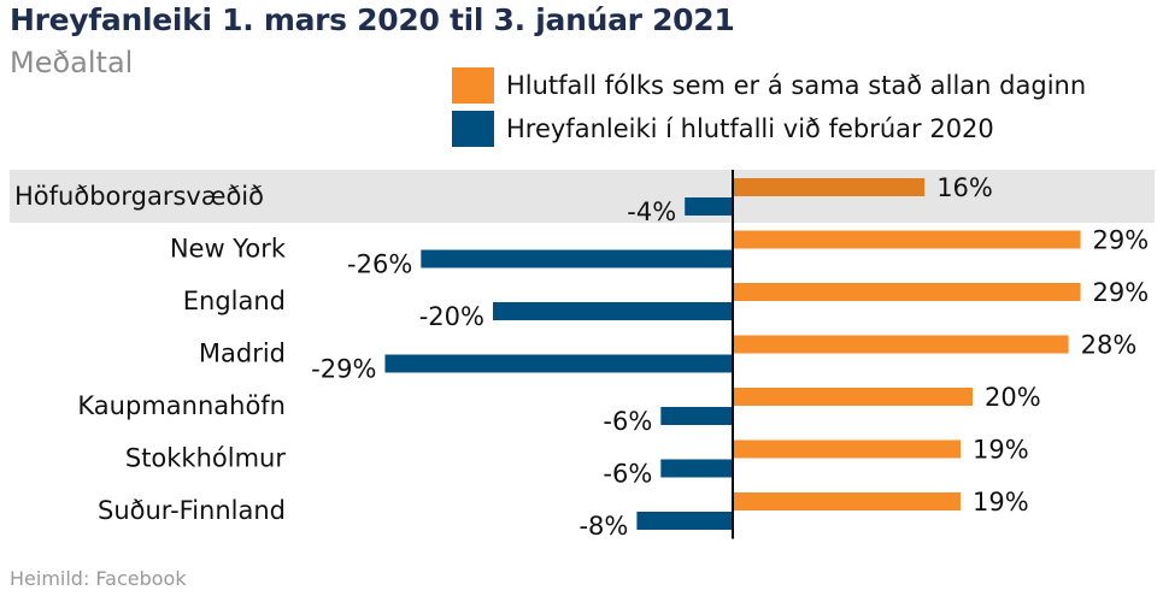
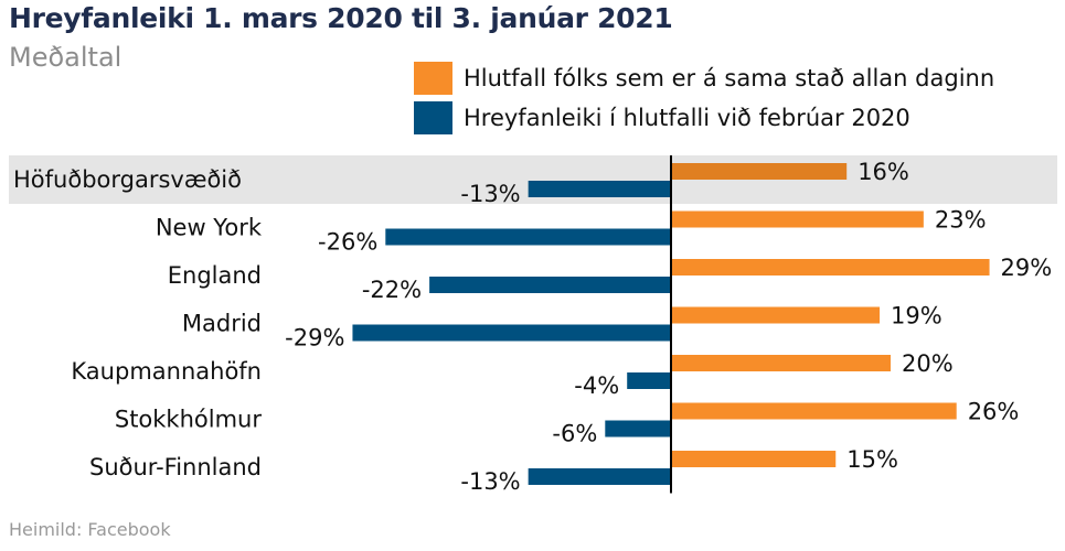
Hreyfanleiki í hlutfalli við febrúar 2020/Höfuðborgarsvæðið: -4% -> -13%
Hlutfall fólks sem er á sama stað allan daginn/New York: 29% -> 23%
Hreyfanleiki í hlutfalli við febrúar 2020/England: -20% -> -22%
Hlutfall fólks sem er á sama stað allan daginn/Madrid: 28% -> 19%
Hreyfanleiki í hlutfalli við febrúar 2020/Kaupmannahöfn: -6% -> -4%
Hlutfall fólks sem er á sama stað allan daginn/Stokkhólmur: 19% -> 26%
Hlutfall fólks sem er á sama stað allan daginn/Suður-Finnland: 19% -> 15%
Hreyfanleiki í hlutfalli við febrúar 2020/Suður-Finnland: -8% -> -13%
